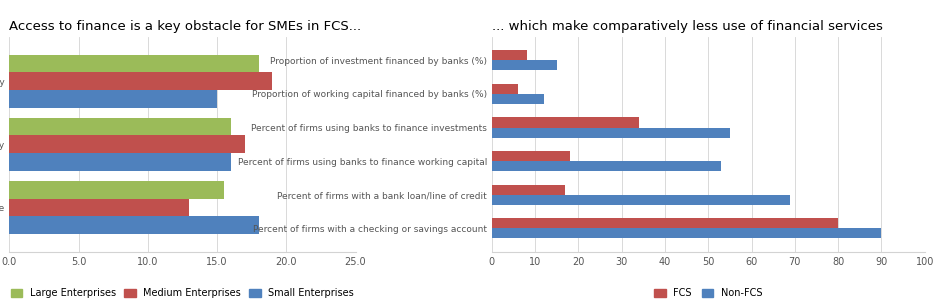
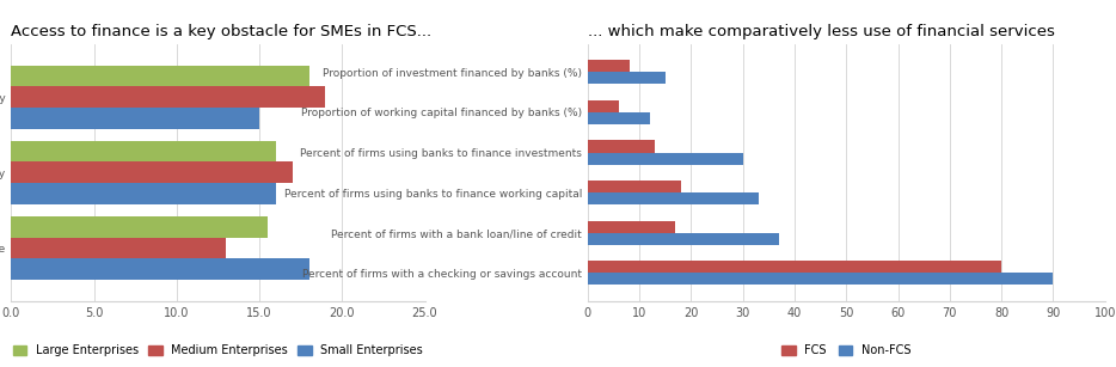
... which make comparatively less use of financial services/FCS/Percent of firms using banks to finance investments: 34 -> 13
... which make comparatively less use of financial services/Non-FCS/Percent of firms using banks to finance investments: 55 -> 30
... which make comparatively less use of financial services/Non-FCS/Percent of firms using banks to finance working capital: 53 -> 33
... which make comparatively less use of financial services/Non-FCS/Percent of firms with a bank loan/line of credit: 69 -> 37
